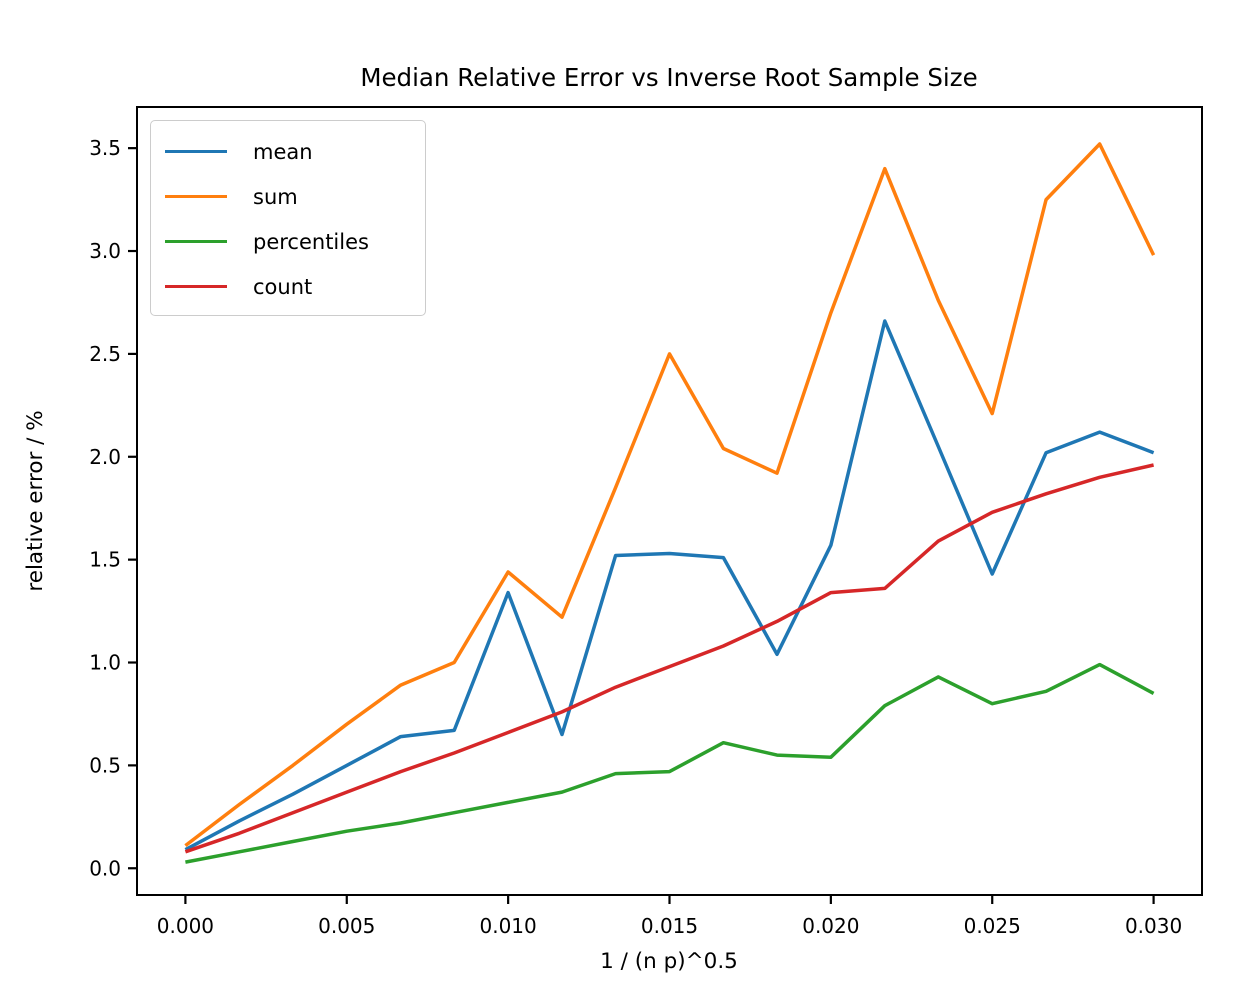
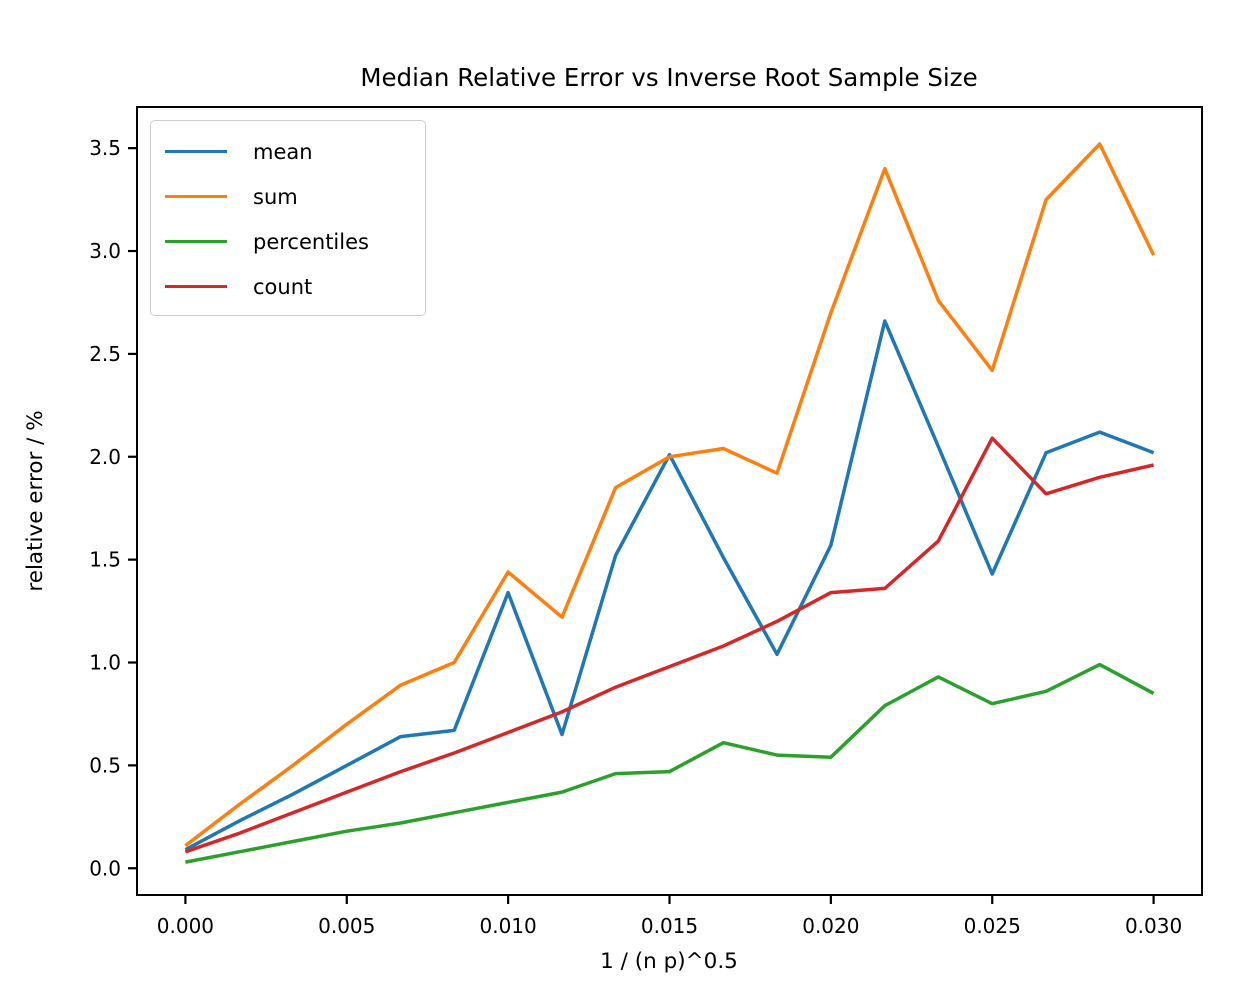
mean/0.015: 1.53 -> 2.01
sum/0.015: 2.50 -> 2.00
sum/0.025: 2.21 -> 2.42
count/0.025: 1.73 -> 2.09
